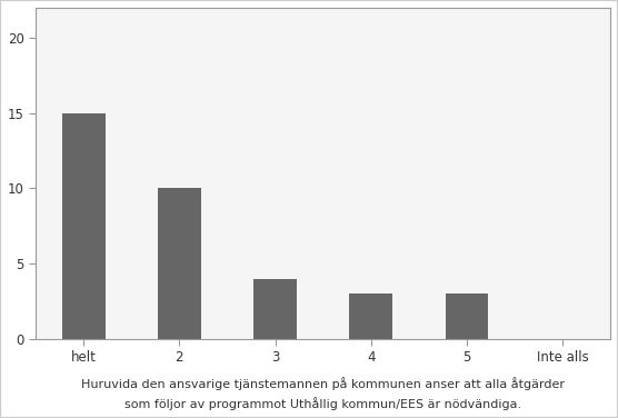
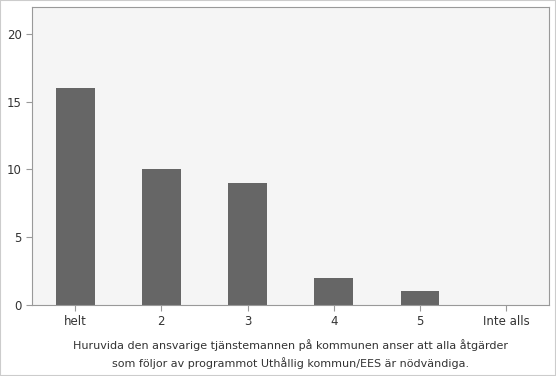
helt: 15 -> 16
3: 4 -> 9
4: 3 -> 2
5: 3 -> 1
